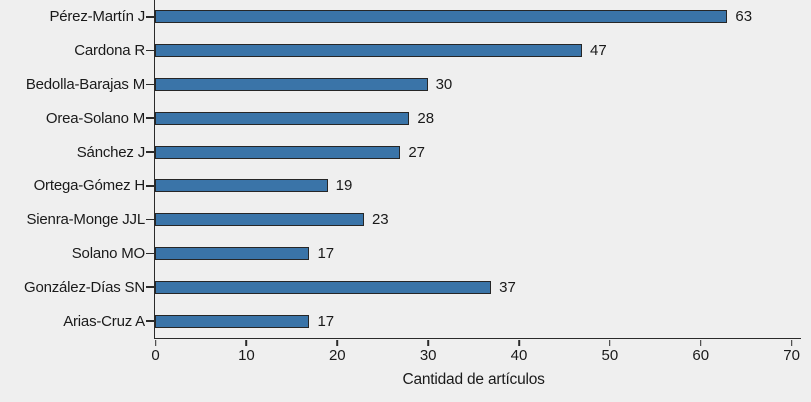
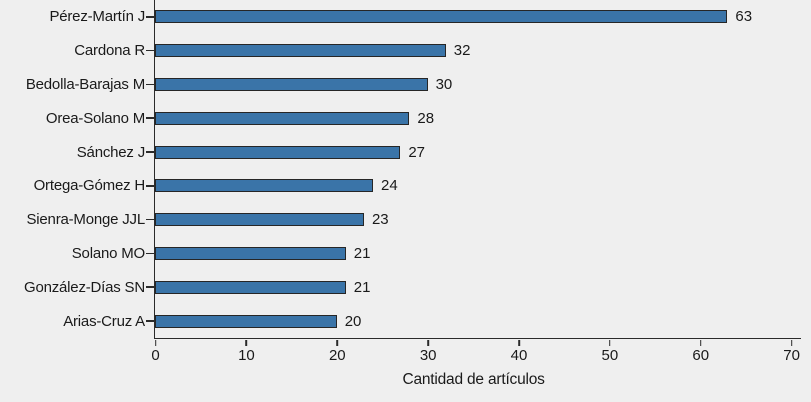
Cardona R: 47 -> 32
Ortega-Gómez H: 19 -> 24
Solano MO: 17 -> 21
González-Días SN: 37 -> 21
Arias-Cruz A: 17 -> 20
